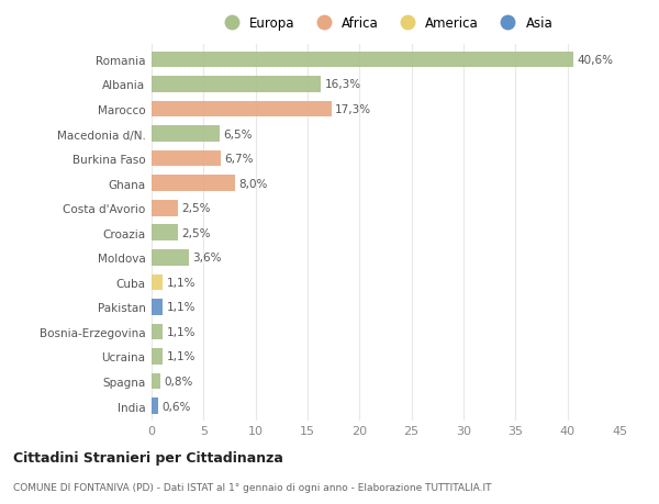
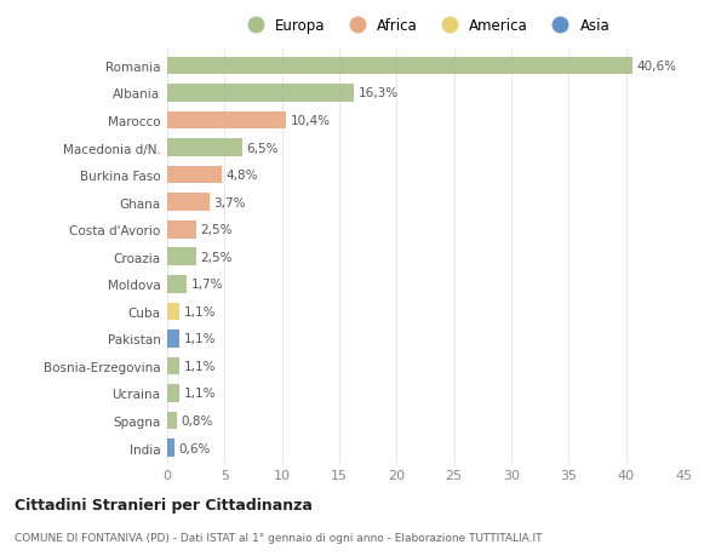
Marocco: 17,3% -> 10,4%
Burkina Faso: 6,7% -> 4,8%
Ghana: 8,0% -> 3,7%
Moldova: 3,6% -> 1,7%
